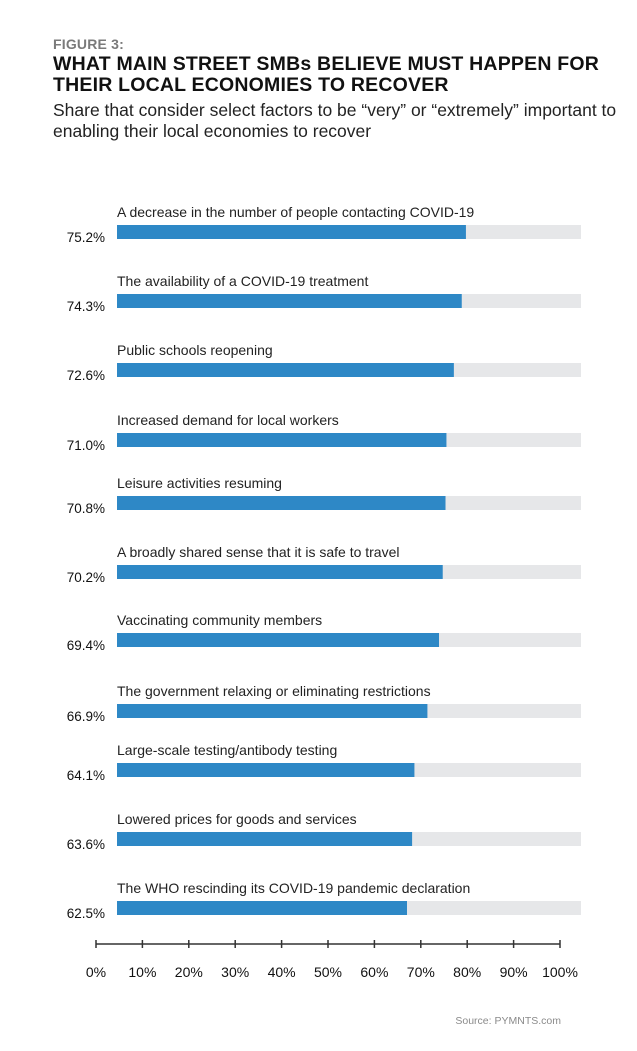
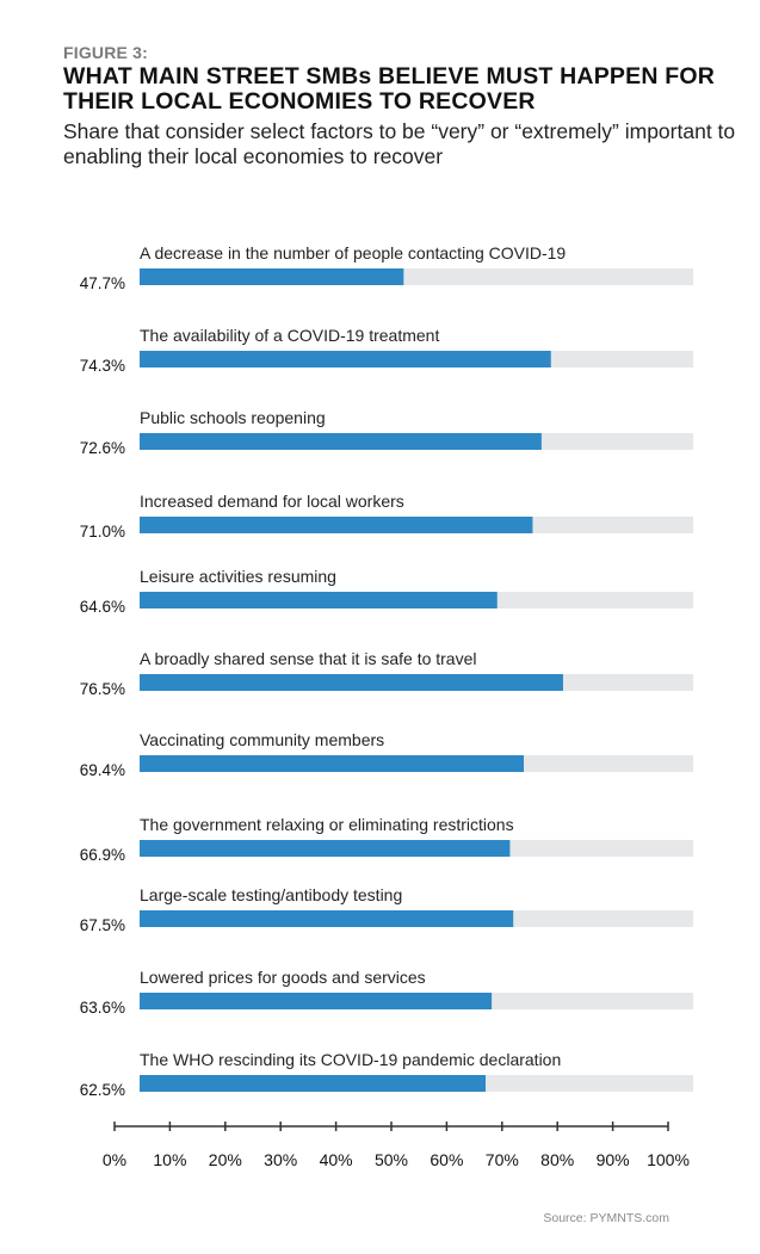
A decrease in the number of people contacting COVID-19: 75.2% -> 47.7%
Leisure activities resuming: 70.8% -> 64.6%
A broadly shared sense that it is safe to travel: 70.2% -> 76.5%
Large-scale testing/antibody testing: 64.1% -> 67.5%
